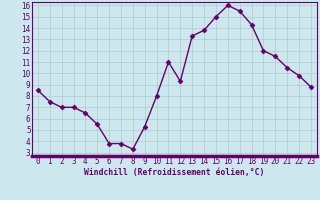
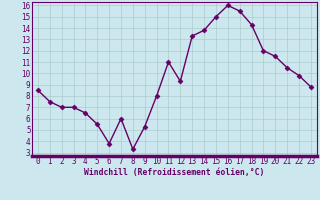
7: 3.8 -> 6.0
